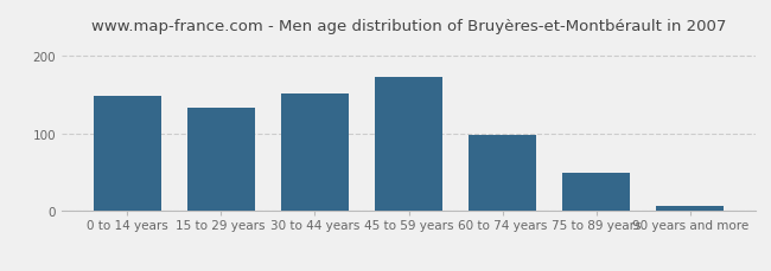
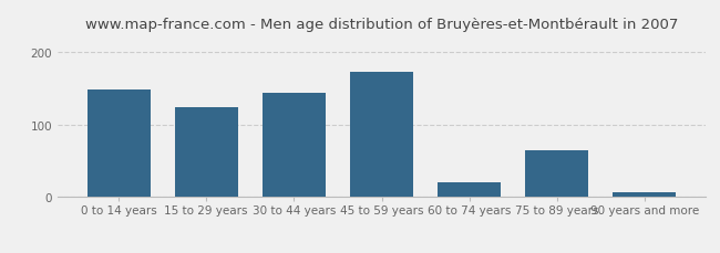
15 to 29 years: 133 -> 124
30 to 44 years: 152 -> 144
60 to 74 years: 98 -> 20
75 to 89 years: 50 -> 64
